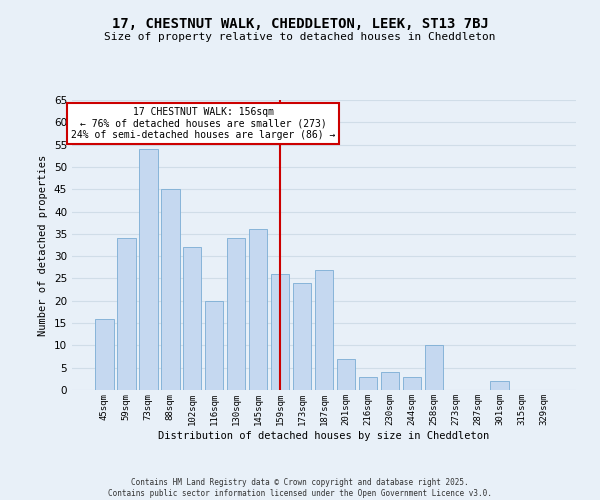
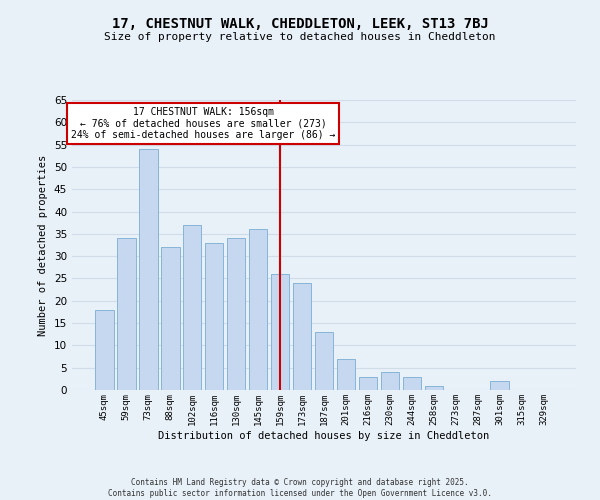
45sqm: 16 -> 18
88sqm: 45 -> 32
102sqm: 32 -> 37
116sqm: 20 -> 33
187sqm: 27 -> 13
258sqm: 10 -> 1
